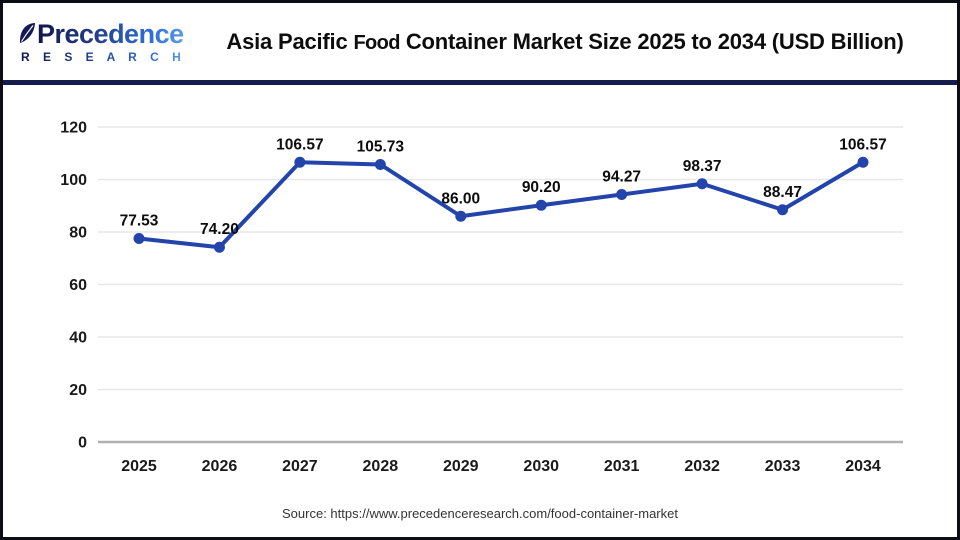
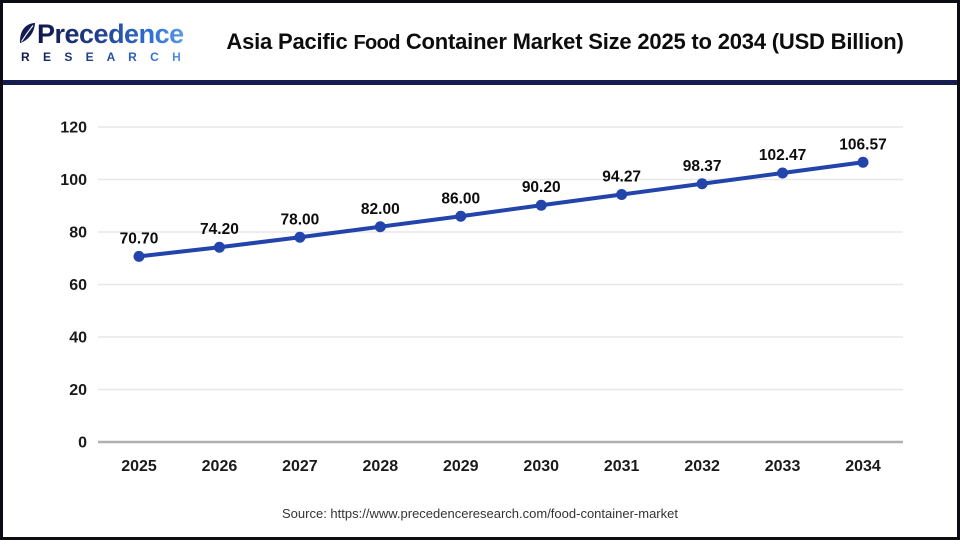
2025: 77.53 -> 70.70
2027: 106.57 -> 78.00
2028: 105.73 -> 82.00
2033: 88.47 -> 102.47
